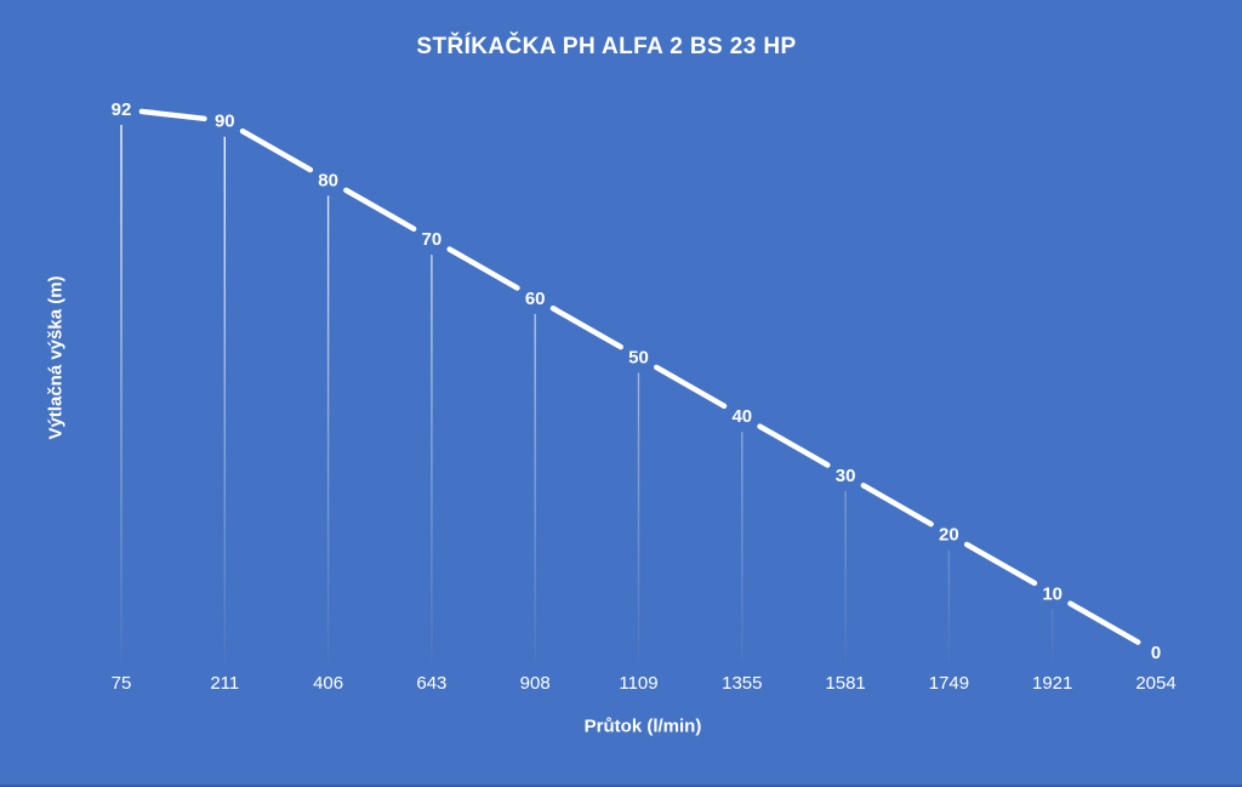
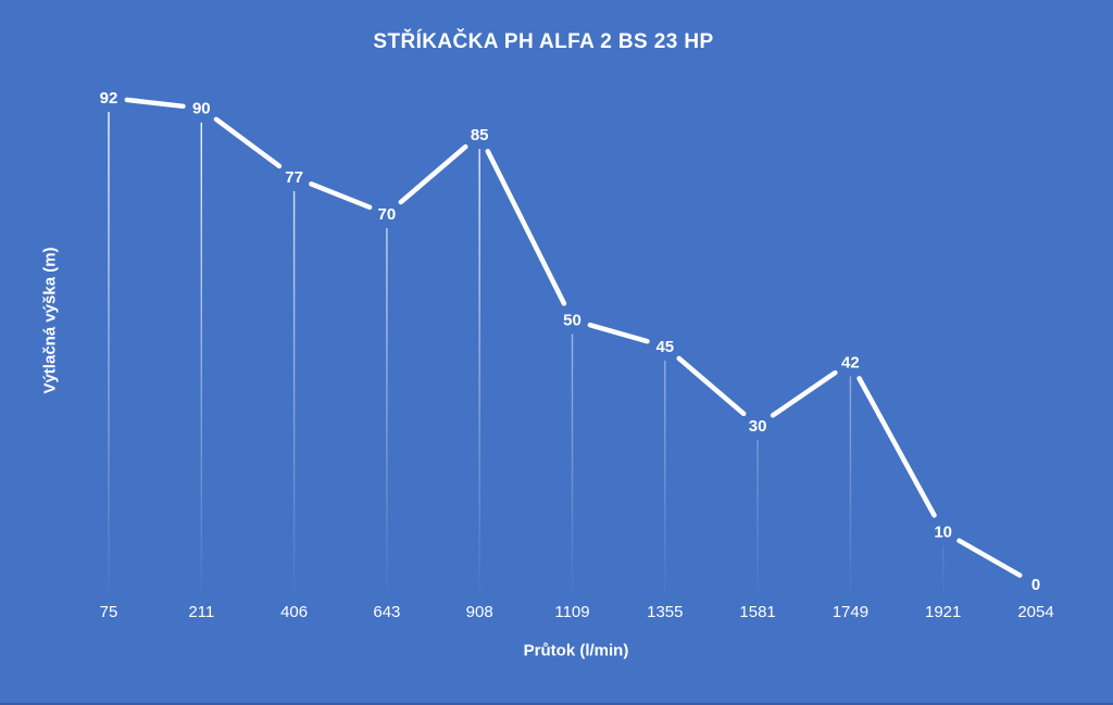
406: 80 -> 77
908: 60 -> 85
1355: 40 -> 45
1749: 20 -> 42
